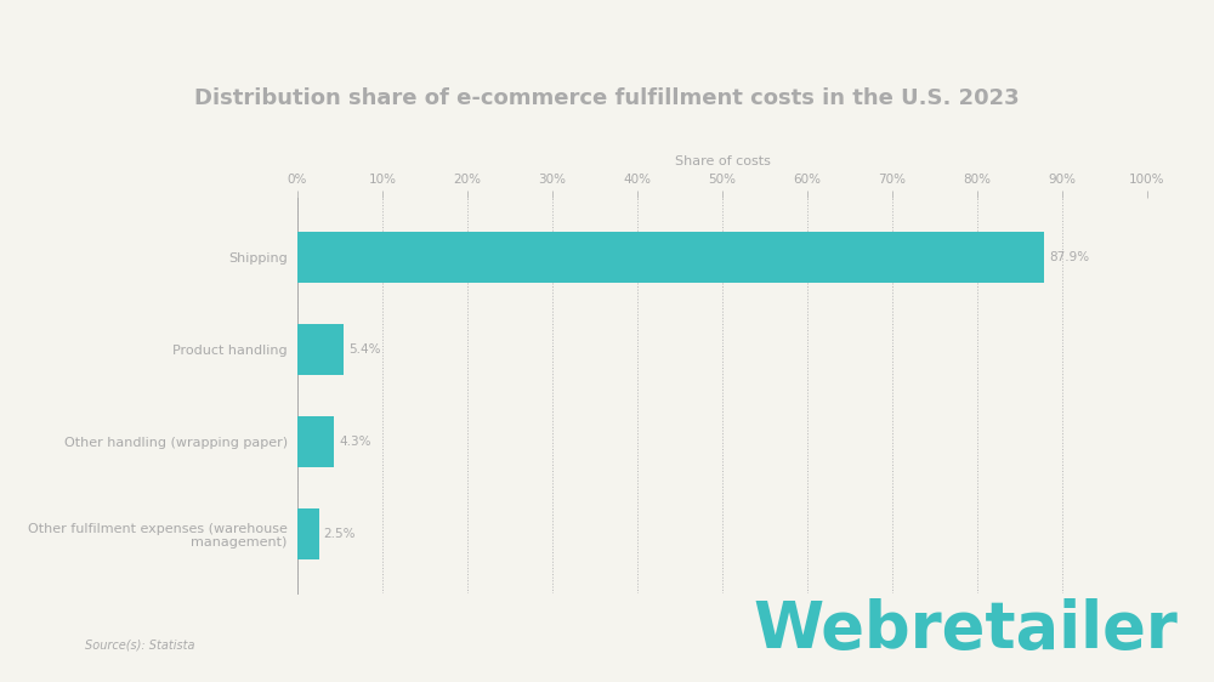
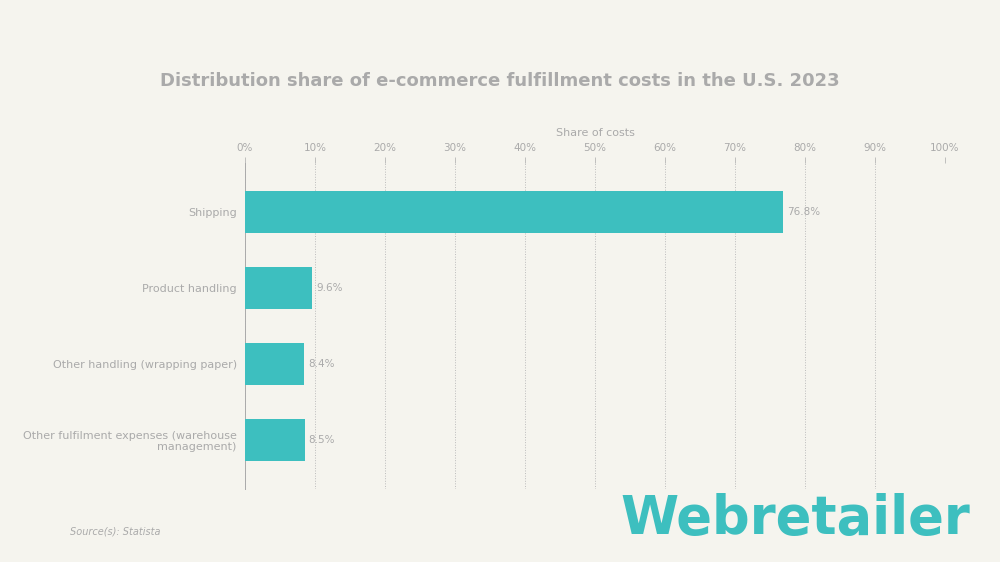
Shipping: 87.9% -> 76.8%
Product handling: 5.4% -> 9.6%
Other handling (wrapping paper): 4.3% -> 8.4%
Other fulfilment expenses (warehouse management): 2.5% -> 8.5%
